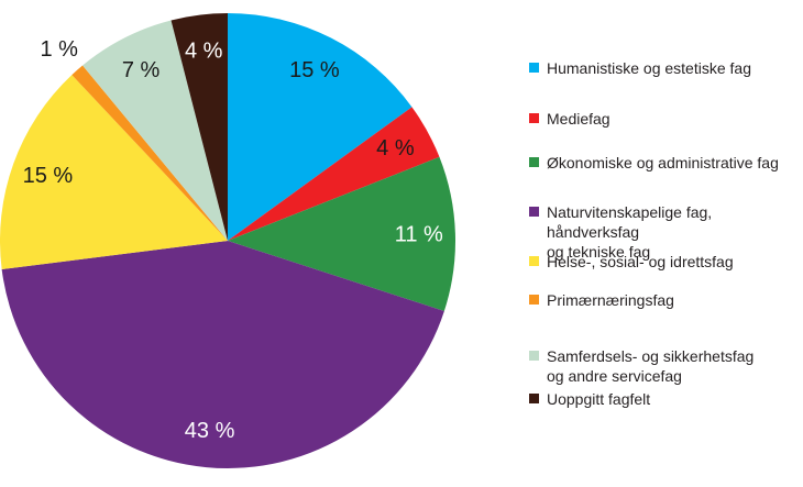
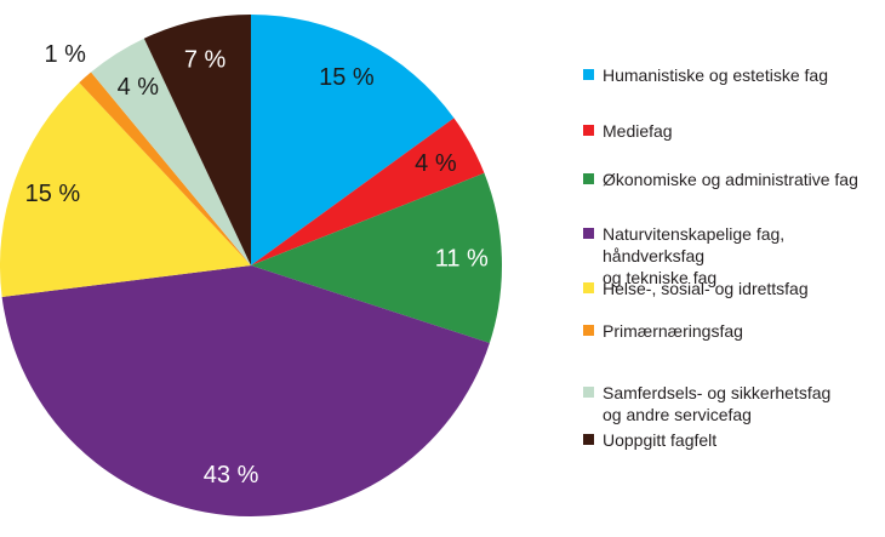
Samferdsels- og sikkerhetsfag og andre servicefag: 7 -> 4
Uoppgitt fagfelt: 4 -> 7
